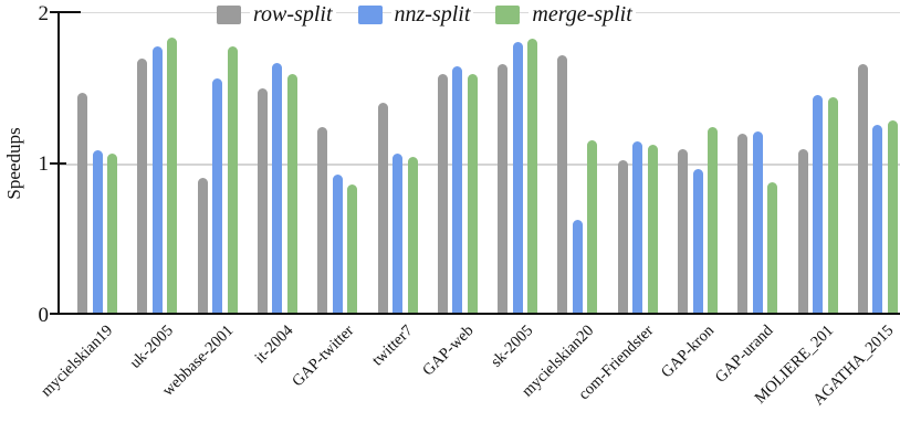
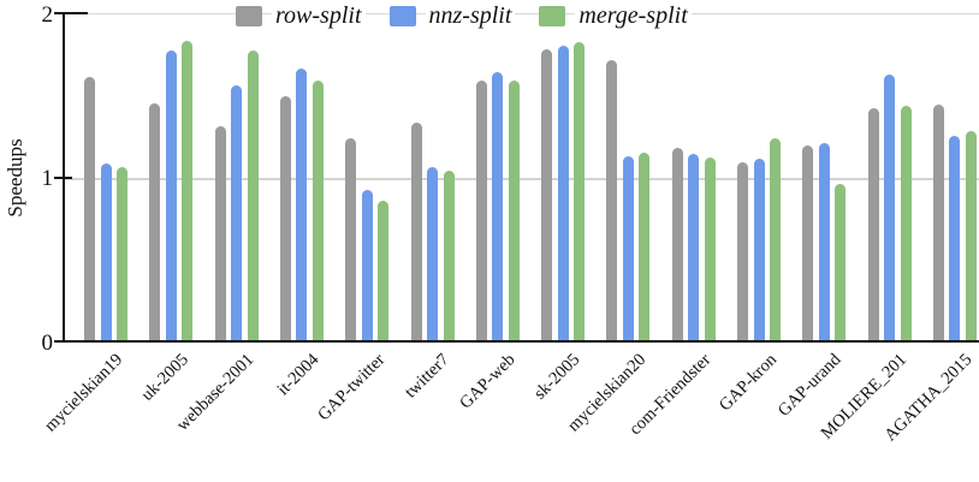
row-split/mycielskian19: 1.45 -> 1.60
row-split/uk-2005: 1.68 -> 1.44
row-split/webbase-2001: 0.89 -> 1.30
row-split/twitter7: 1.39 -> 1.32
row-split/sk-2005: 1.64 -> 1.77
nnz-split/mycielskian20: 0.61 -> 1.12
row-split/com-Friendster: 1.01 -> 1.17
nnz-split/GAP-kron: 0.95 -> 1.10
merge-split/GAP-urand: 0.86 -> 0.95
row-split/MOLIERE_201: 1.08 -> 1.41
nnz-split/MOLIERE_201: 1.44 -> 1.61
row-split/AGATHA_2015: 1.64 -> 1.43
